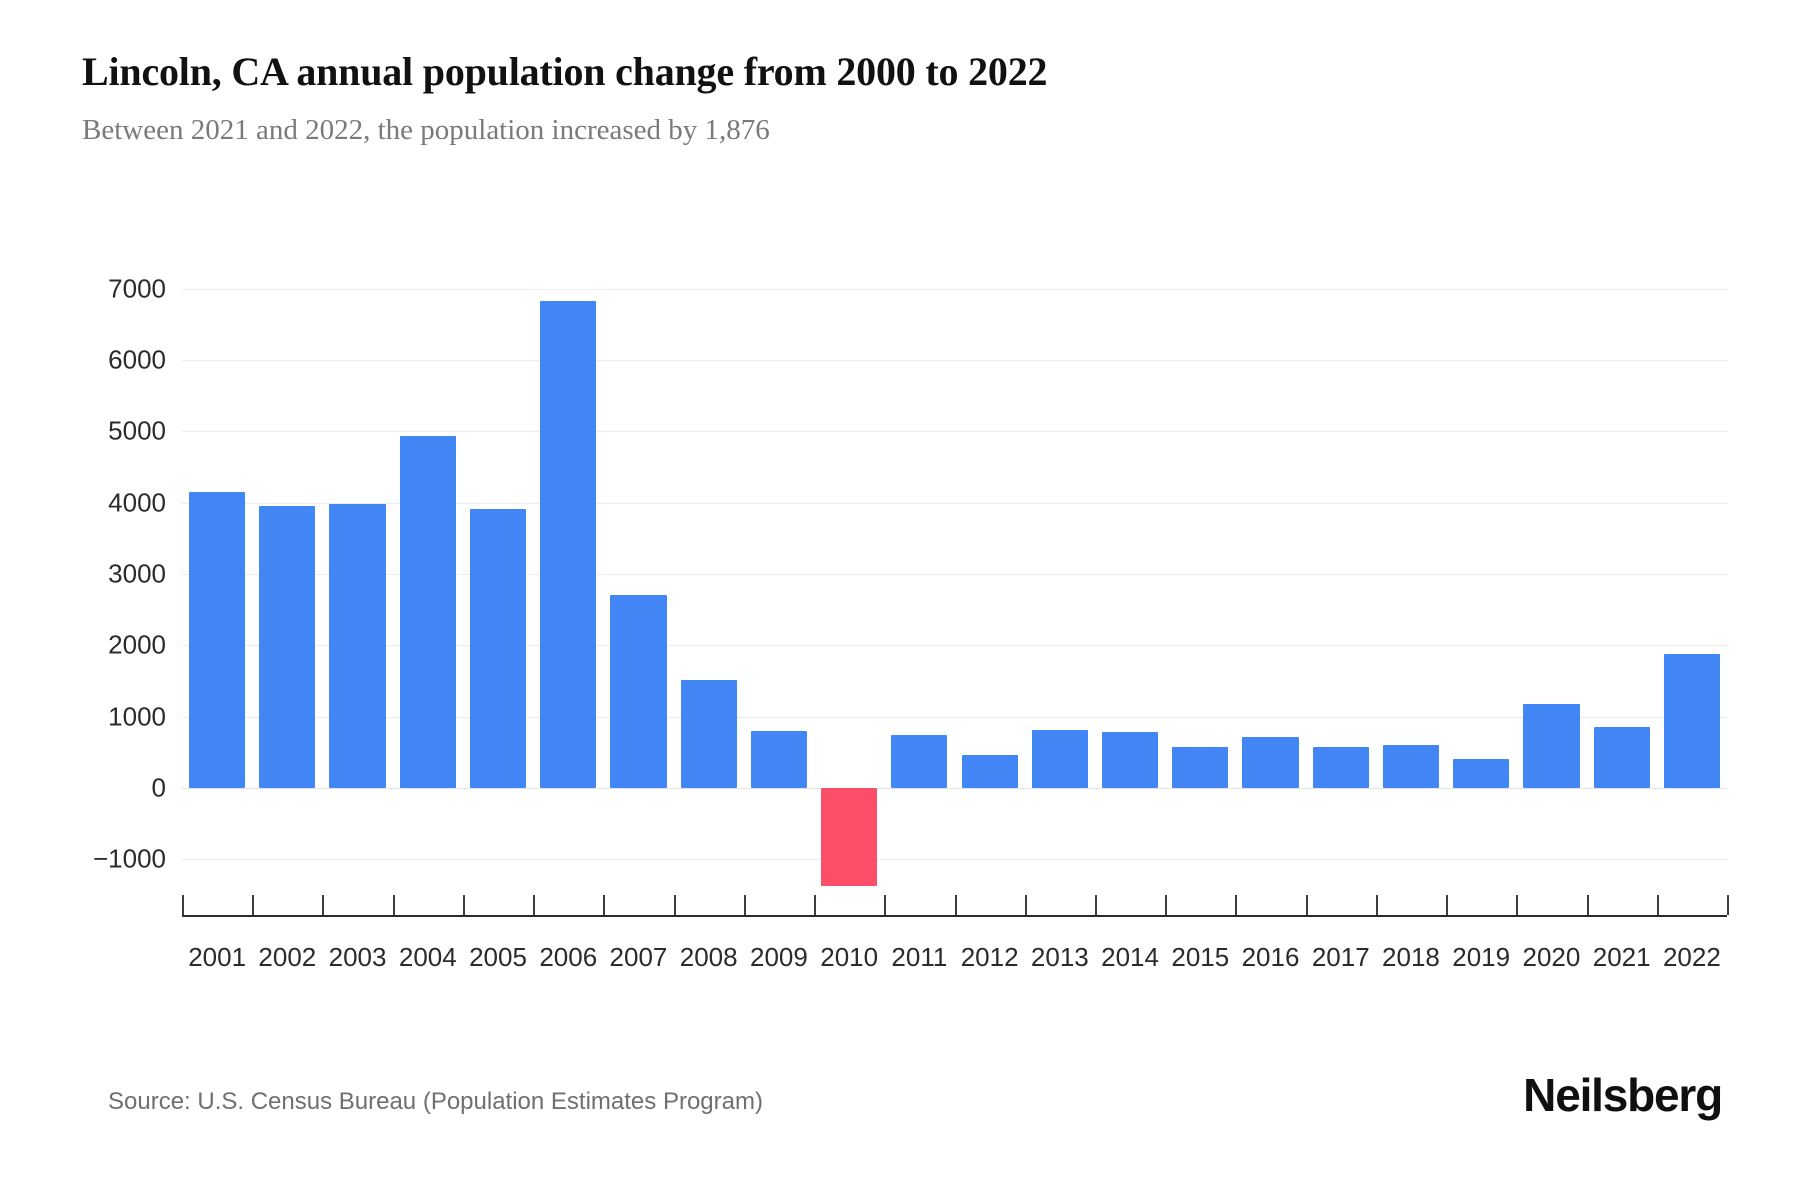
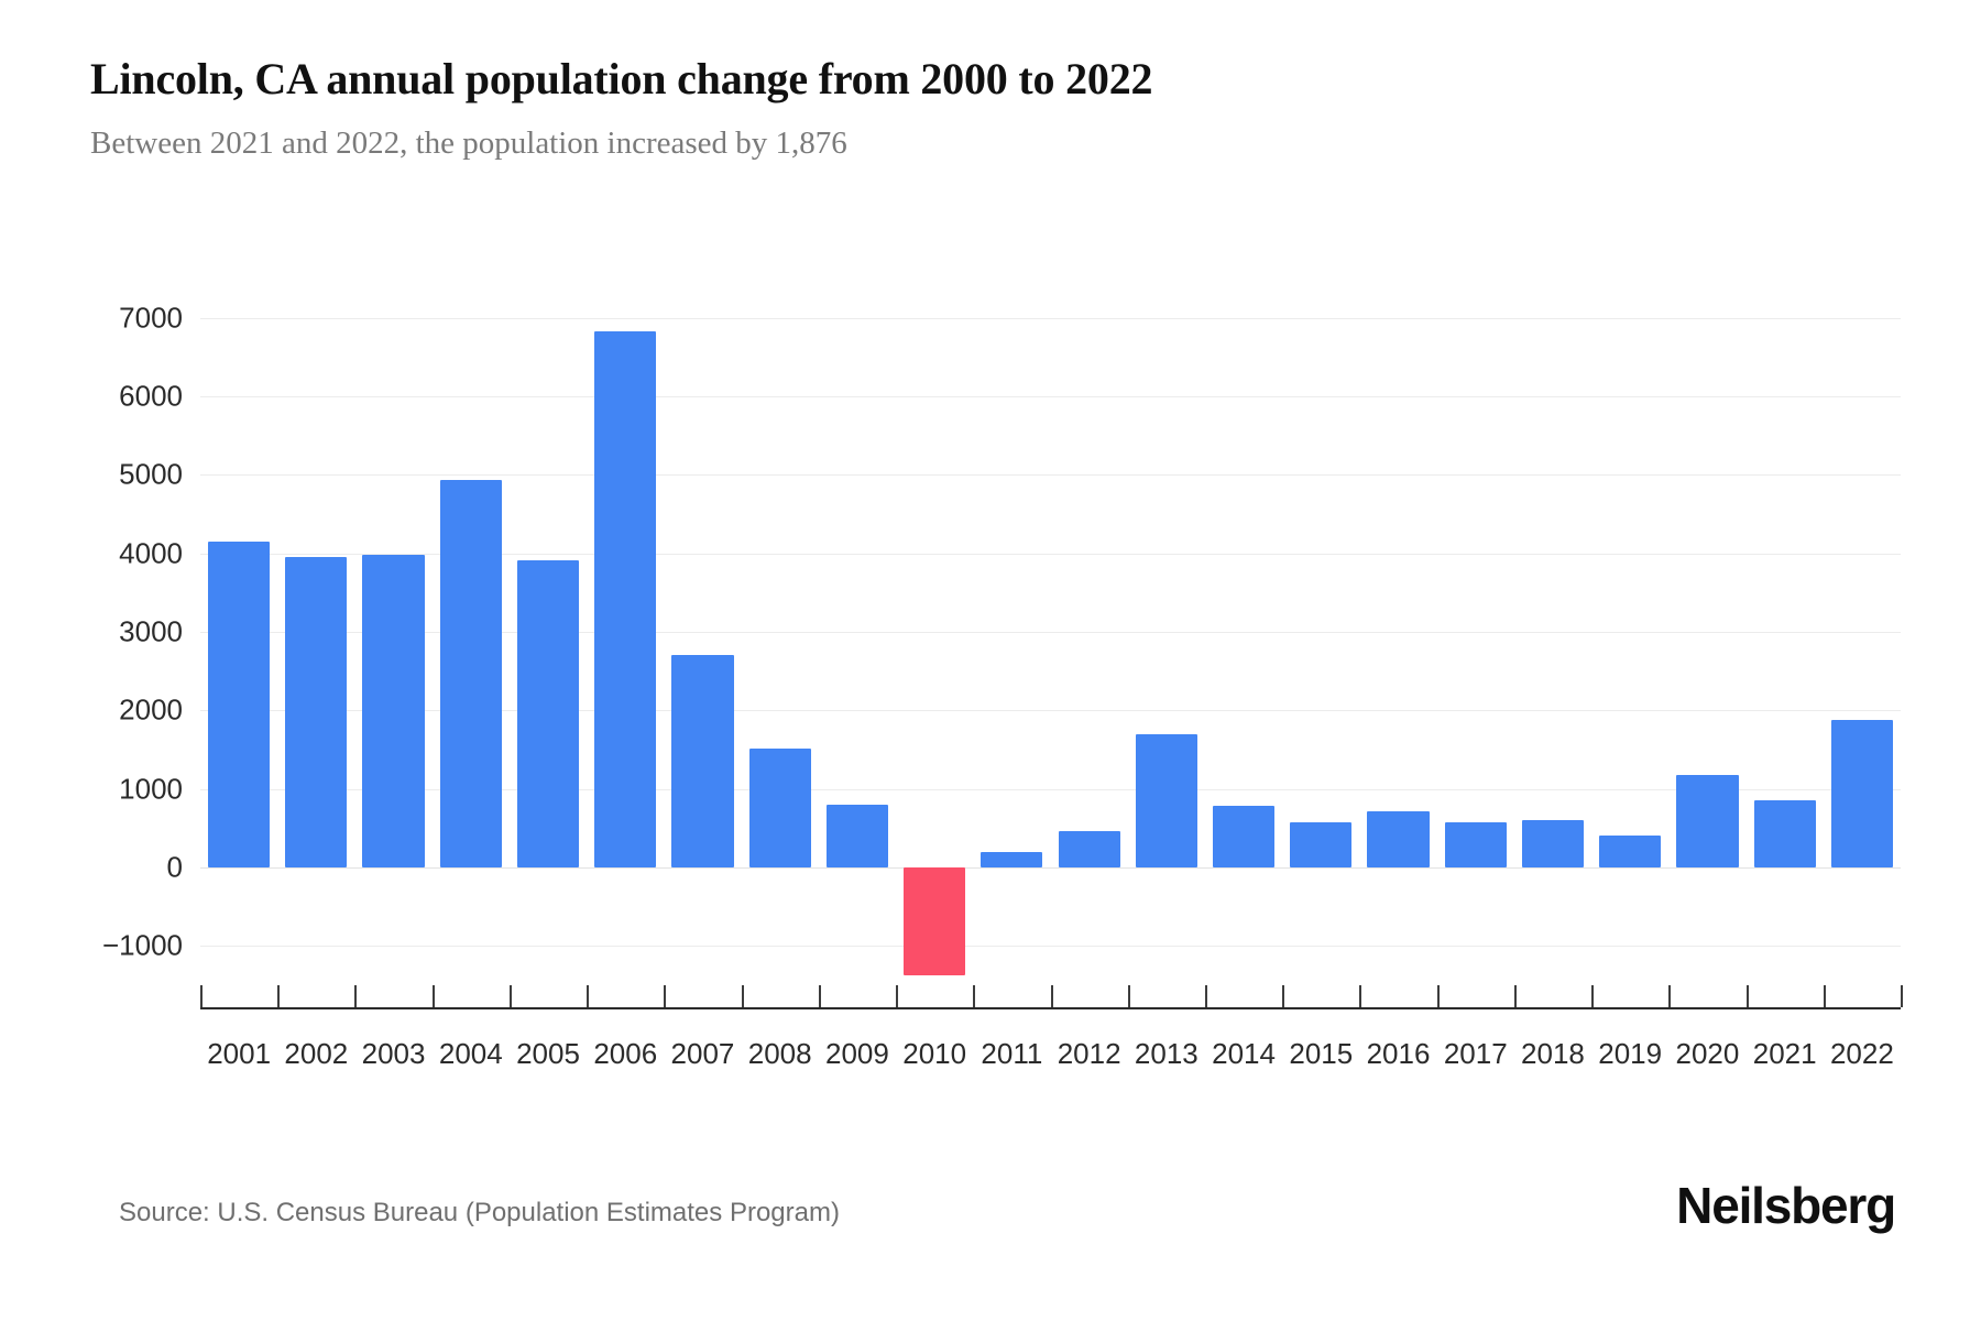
2011: 700 -> 200
2013: 800 -> 1700
